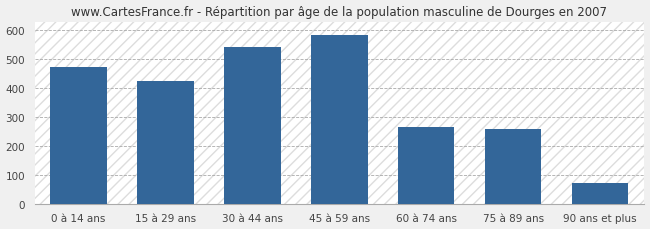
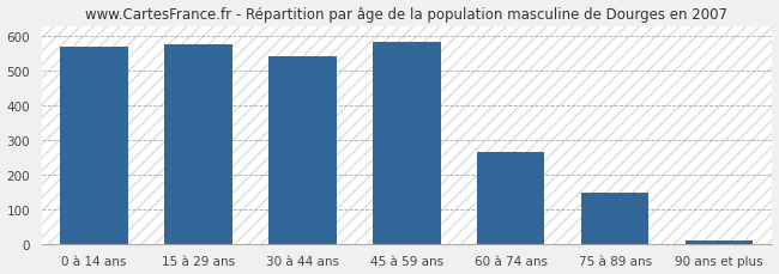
0 à 14 ans: 475 -> 570
15 à 29 ans: 425 -> 578
75 à 89 ans: 260 -> 148
90 ans et plus: 75 -> 12
